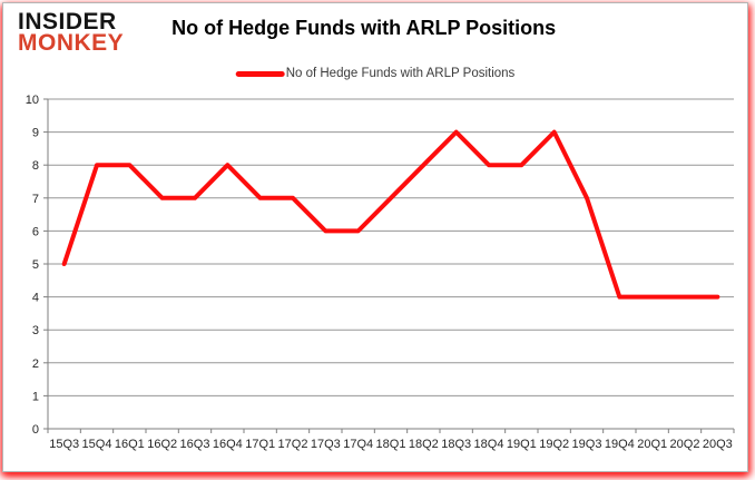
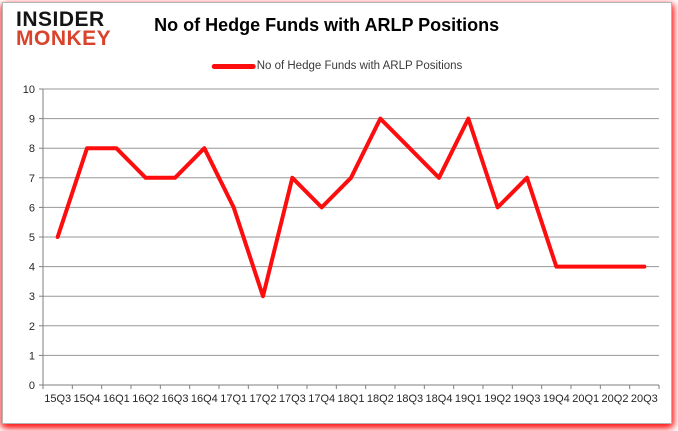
17Q1: 7 -> 6
17Q2: 7 -> 3
17Q3: 6 -> 7
18Q2: 8 -> 9
18Q3: 9 -> 8
18Q4: 8 -> 7
19Q1: 8 -> 9
19Q2: 9 -> 6
